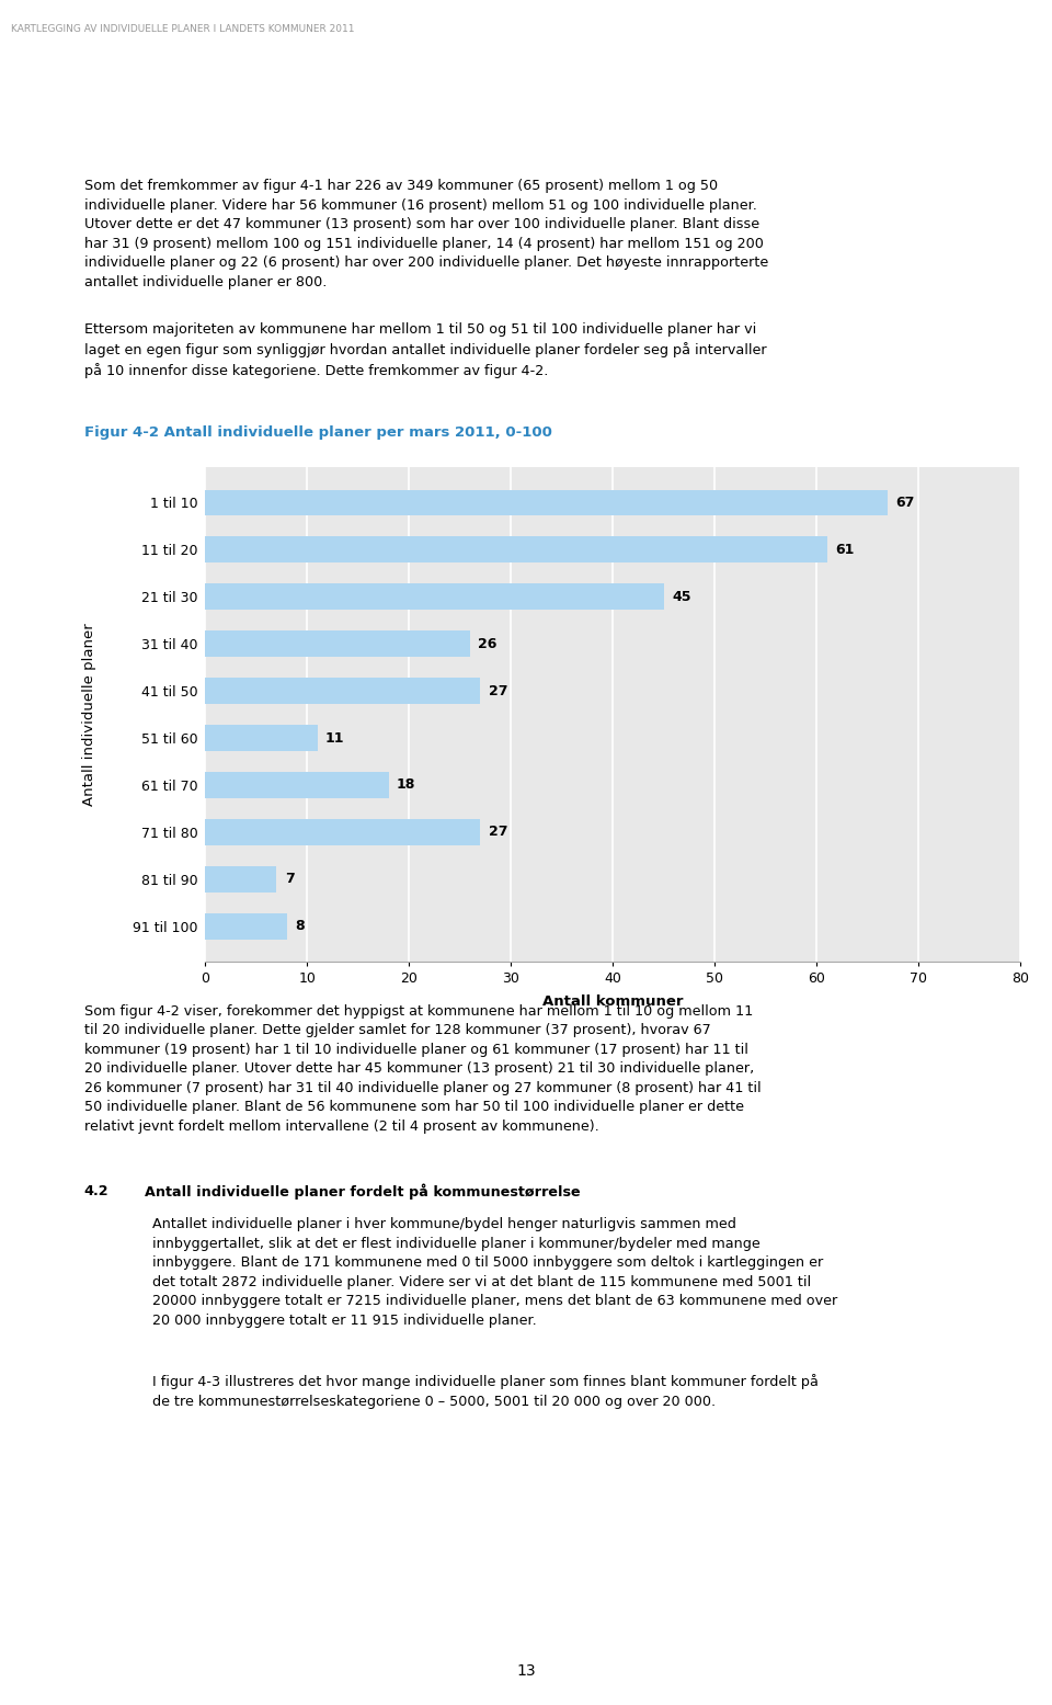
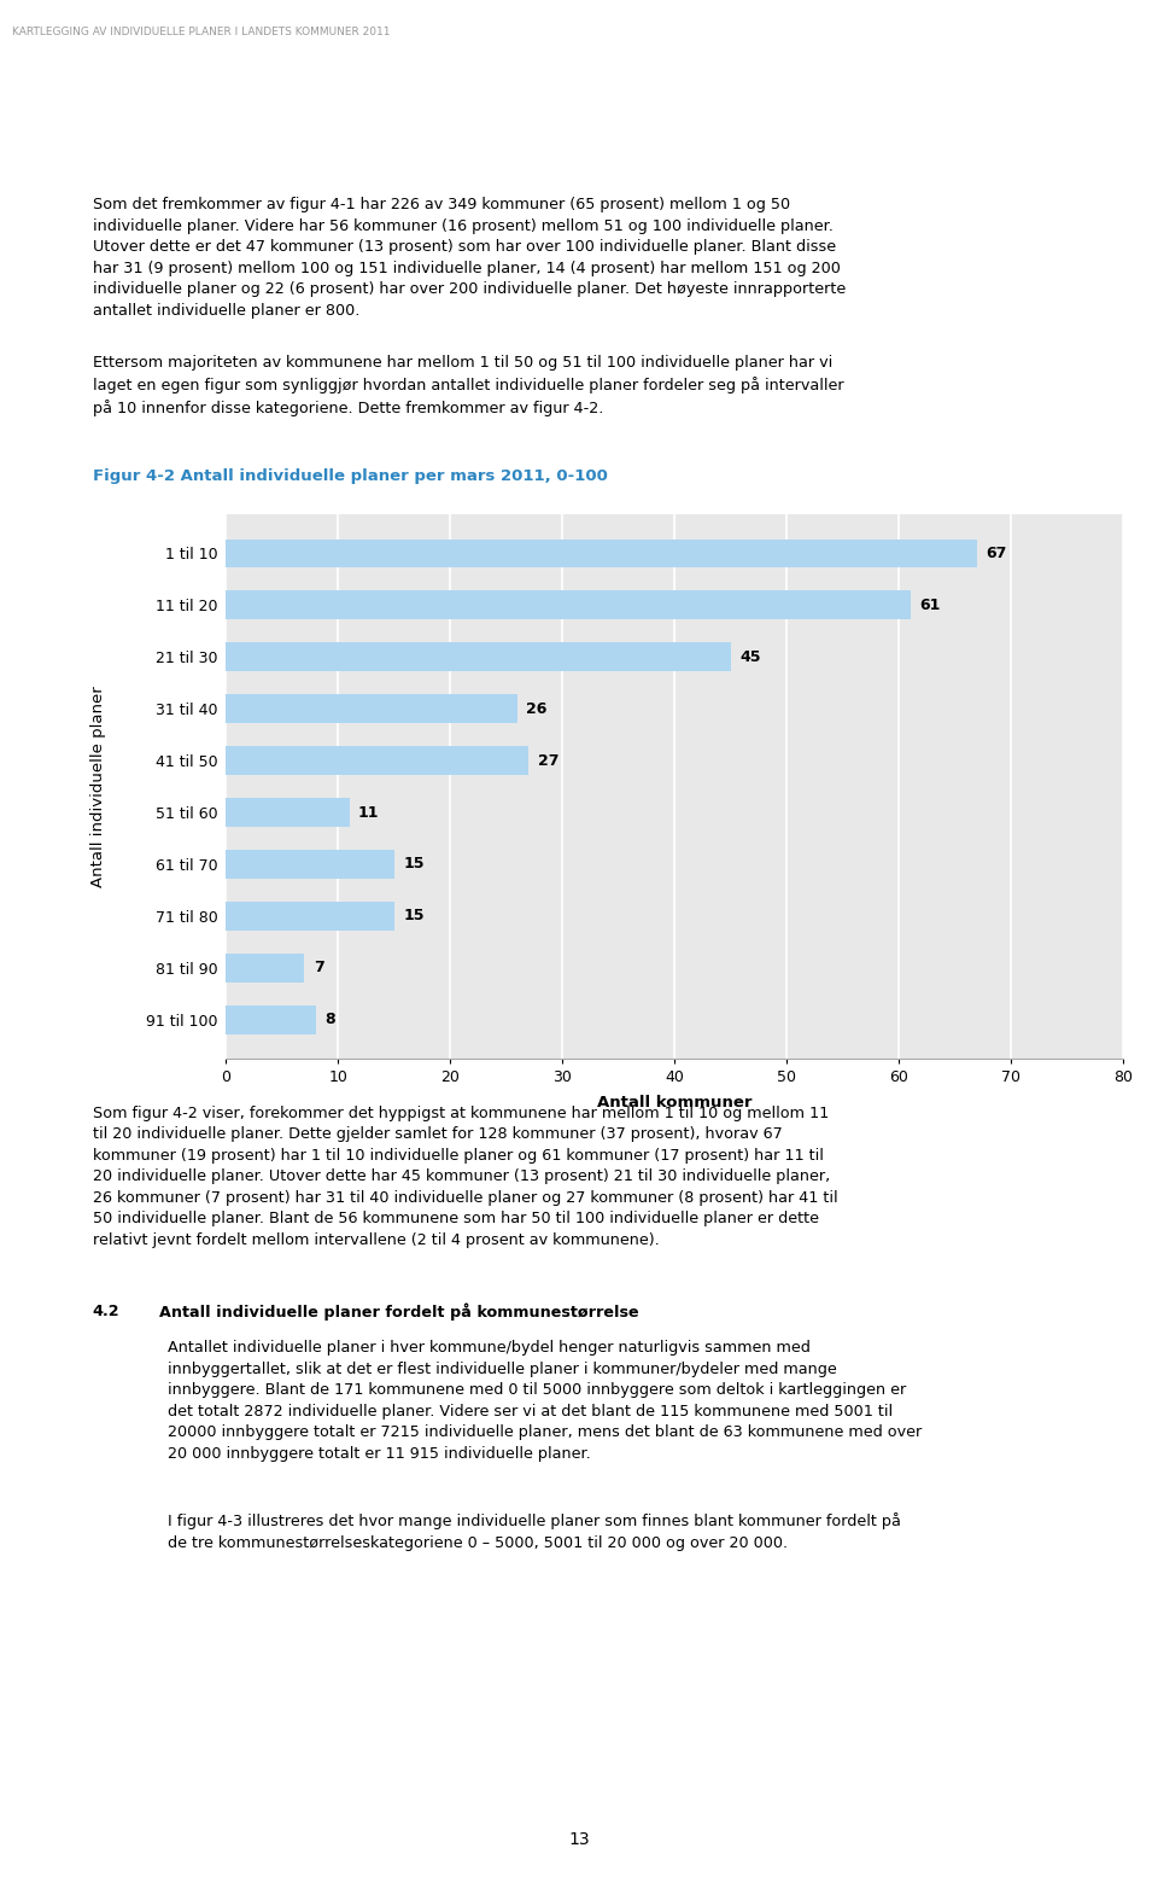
61 til 70: 18 -> 15
71 til 80: 27 -> 15
